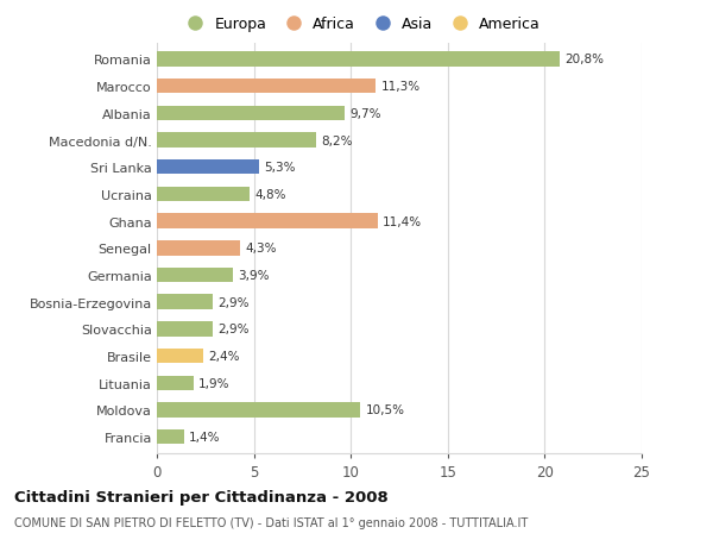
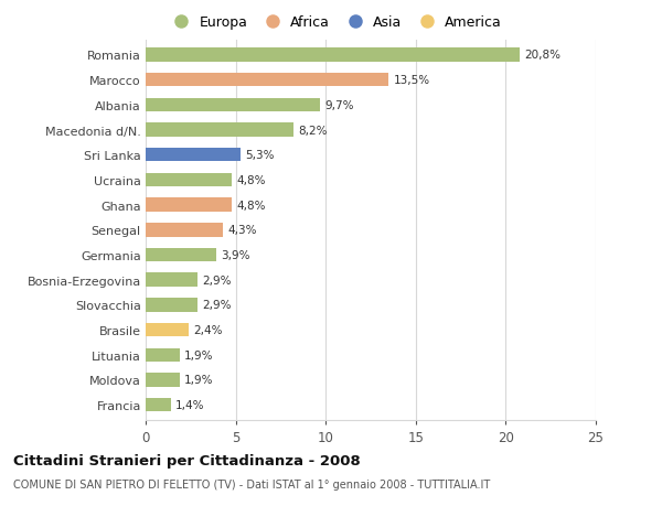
Marocco: 11,3% -> 13,5%
Ghana: 11,4% -> 4,8%
Moldova: 10,5% -> 1,9%
